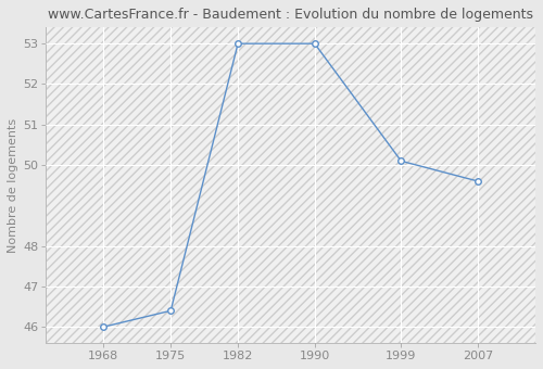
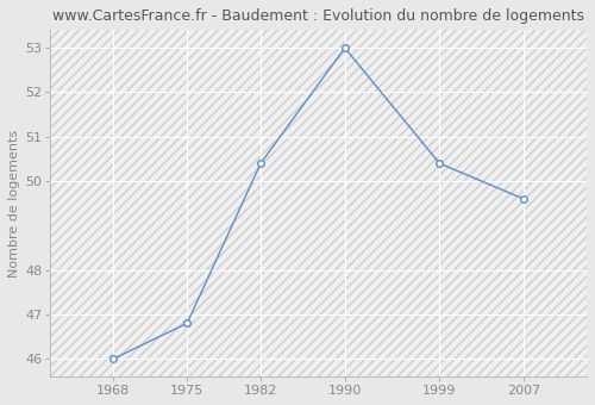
1975: 46.4 -> 46.8
1982: 53.0 -> 50.4
1999: 50.1 -> 50.4
